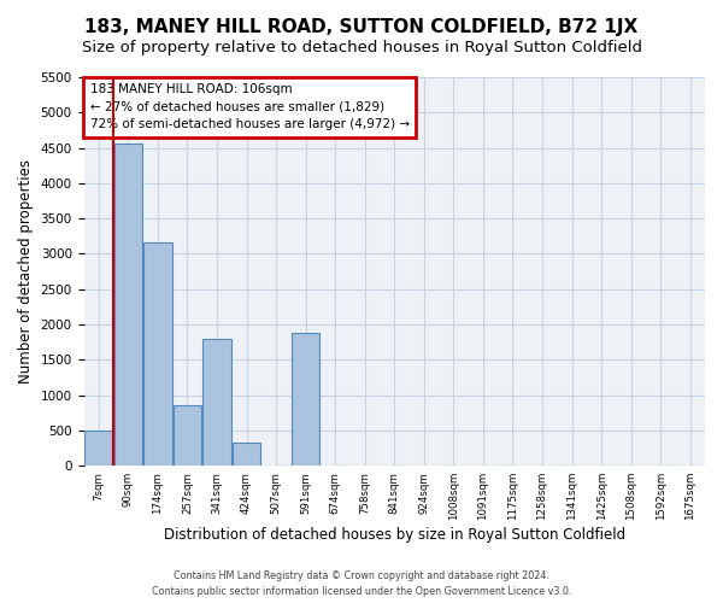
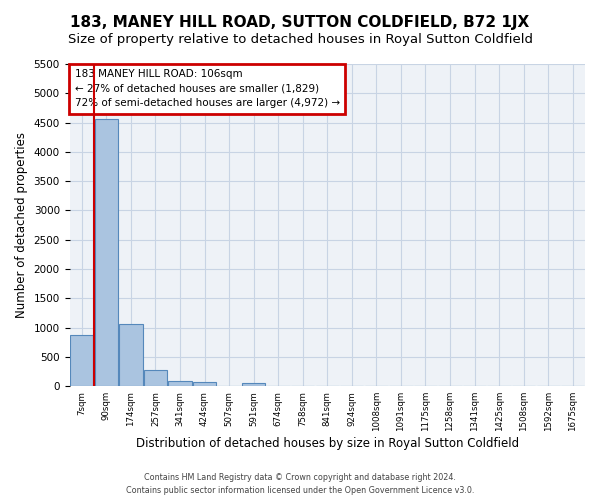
7sqm: 500 -> 880
174sqm: 3160 -> 1060
257sqm: 860 -> 280
341sqm: 1800 -> 90
424sqm: 320 -> 80
591sqm: 1880 -> 60
